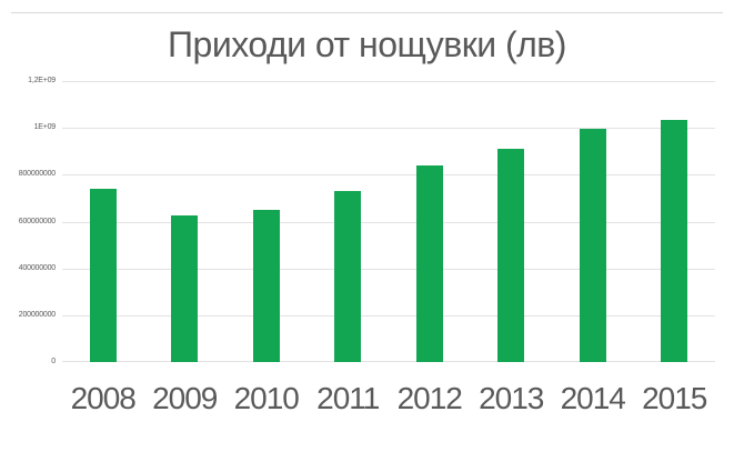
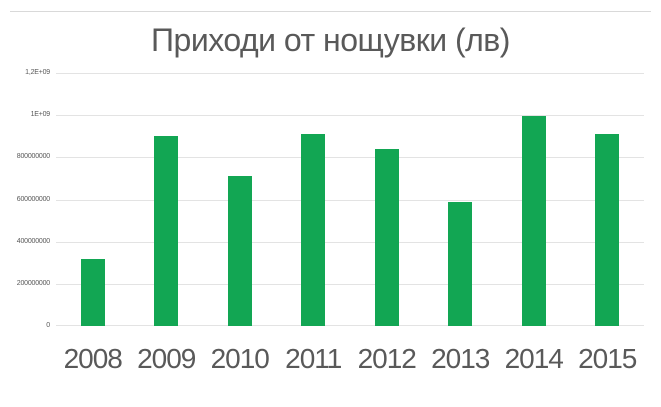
2008: 740000000 -> 320000000
2009: 620000000 -> 900000000
2010: 650000000 -> 710000000
2011: 730000000 -> 910000000
2013: 910000000 -> 590000000
2015: 1040000000 -> 910000000
